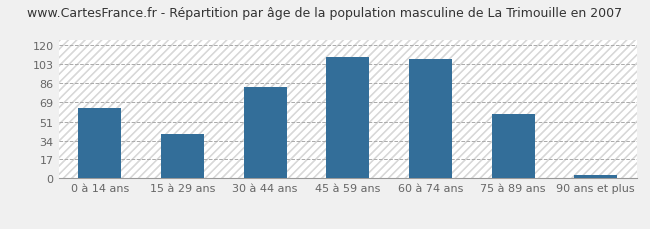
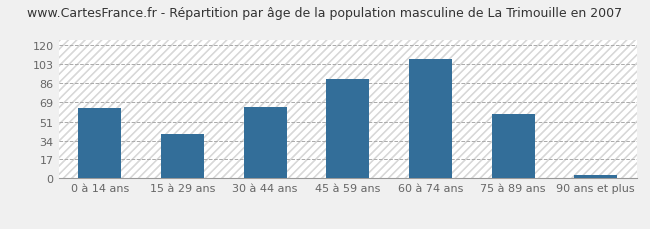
30 à 44 ans: 82 -> 64
45 à 59 ans: 109 -> 89
